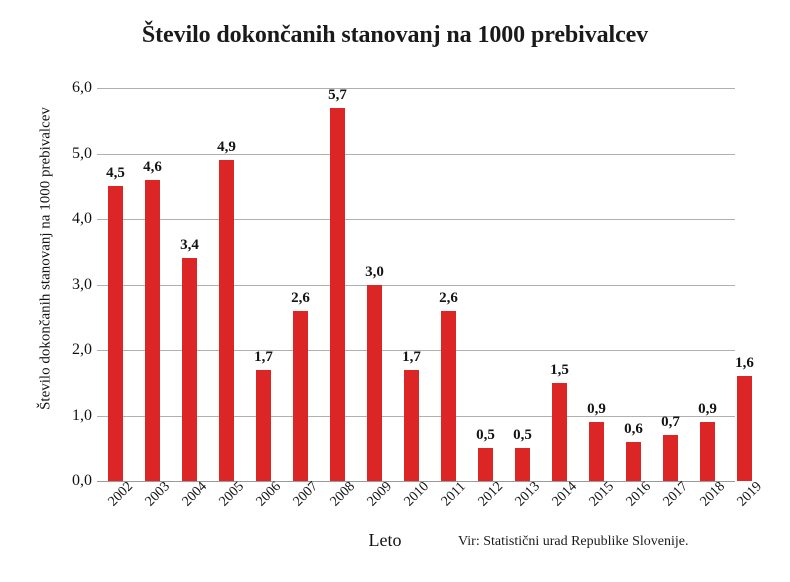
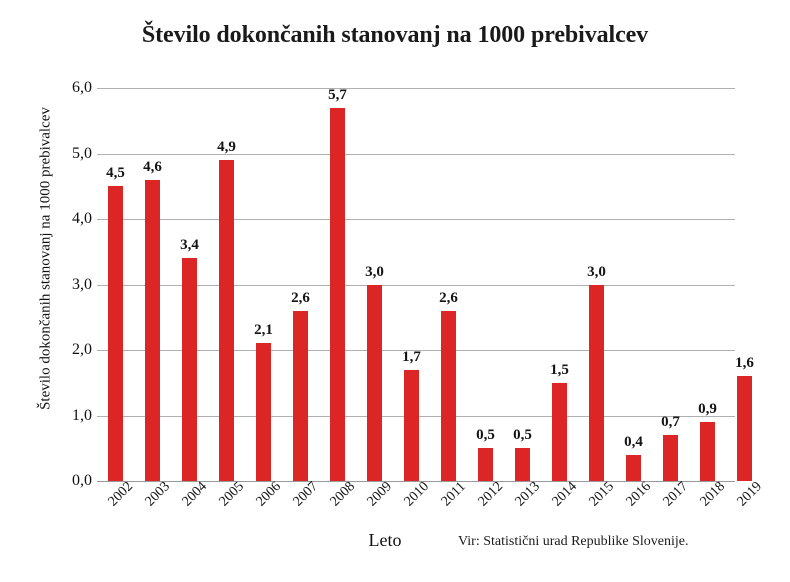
2006: 1,7 -> 2,1
2015: 0,9 -> 3,0
2016: 0,6 -> 0,4
